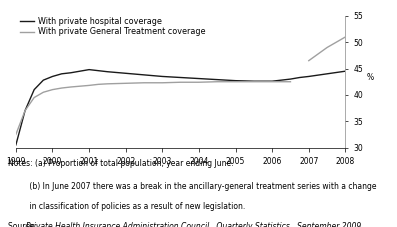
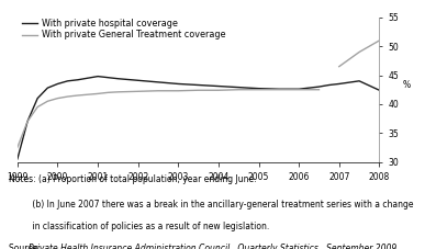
With private hospital coverage/2008: 44.5 -> 42.4
